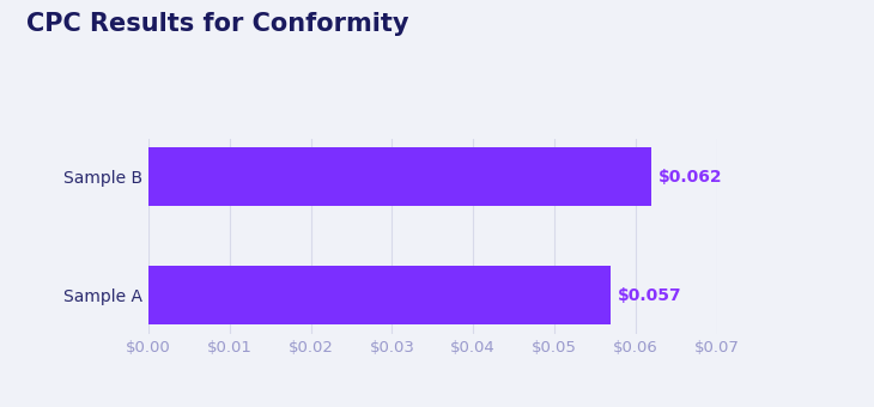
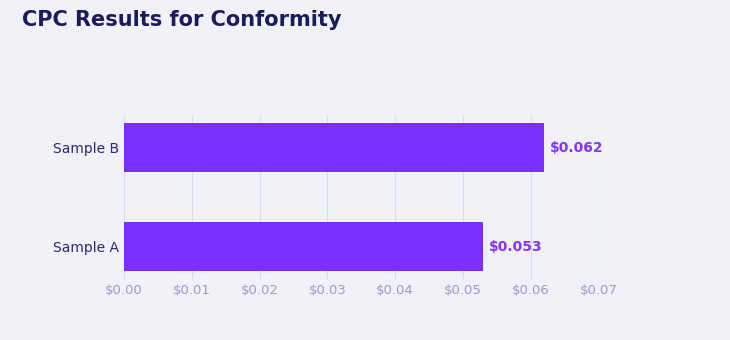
Sample A: $0.057 -> $0.053
